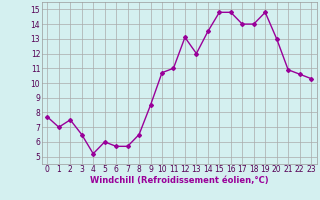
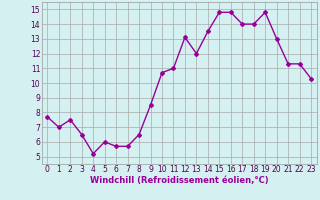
21: 10.9 -> 11.3
22: 10.6 -> 11.3
